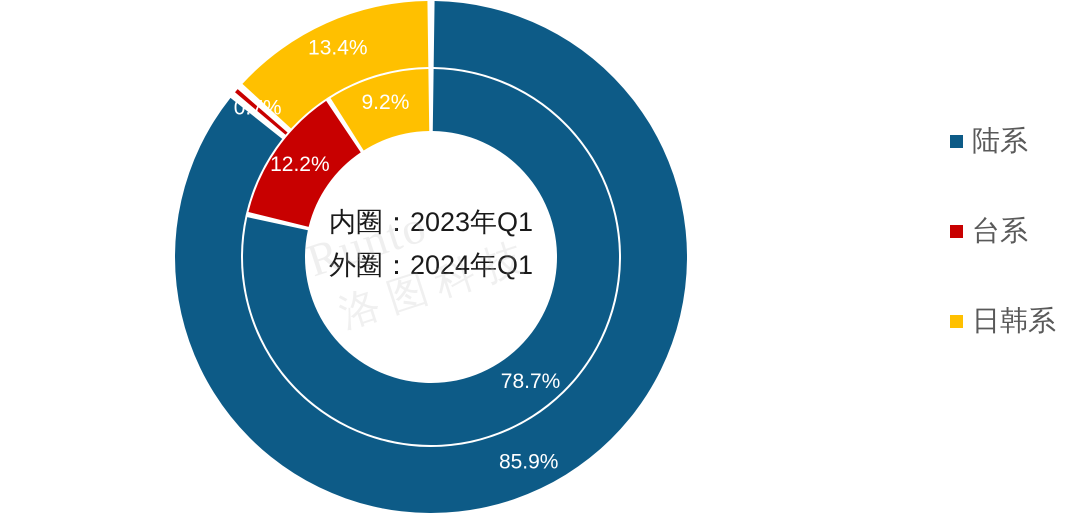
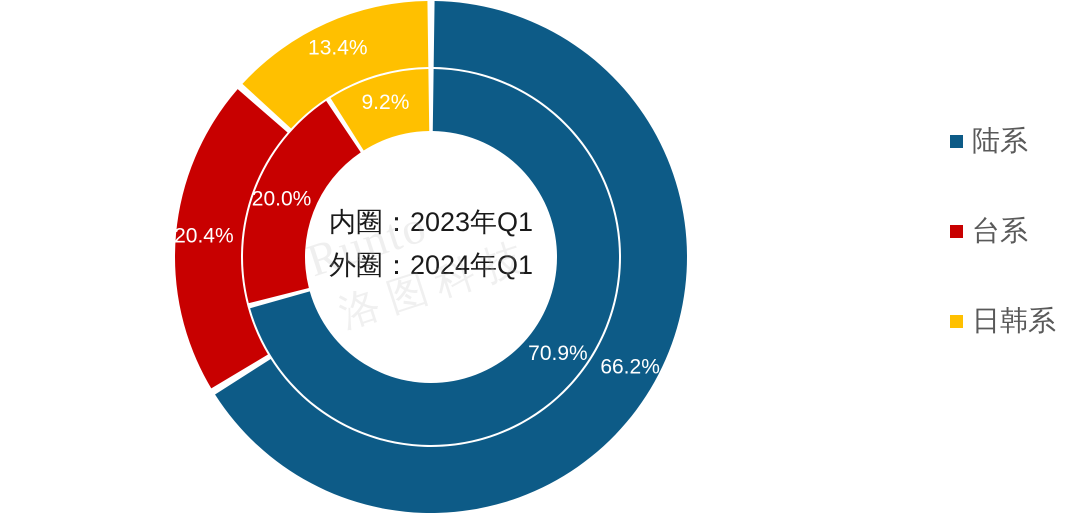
内圈：2023年Q1/陆系: 78.7% -> 70.9%
外圈：2024年Q1/陆系: 85.9% -> 66.2%
内圈：2023年Q1/台系: 12.2% -> 20.0%
外圈：2024年Q1/台系: 0.7% -> 20.4%
